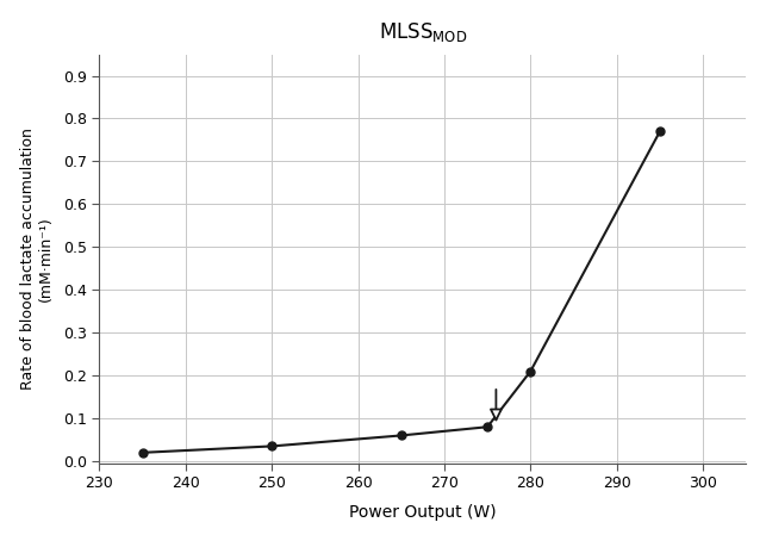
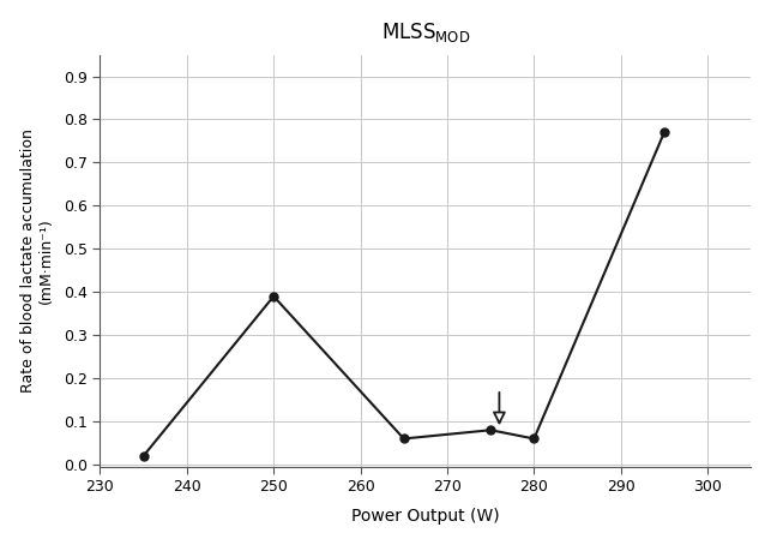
250: 0.035 -> 0.390
280: 0.210 -> 0.060
